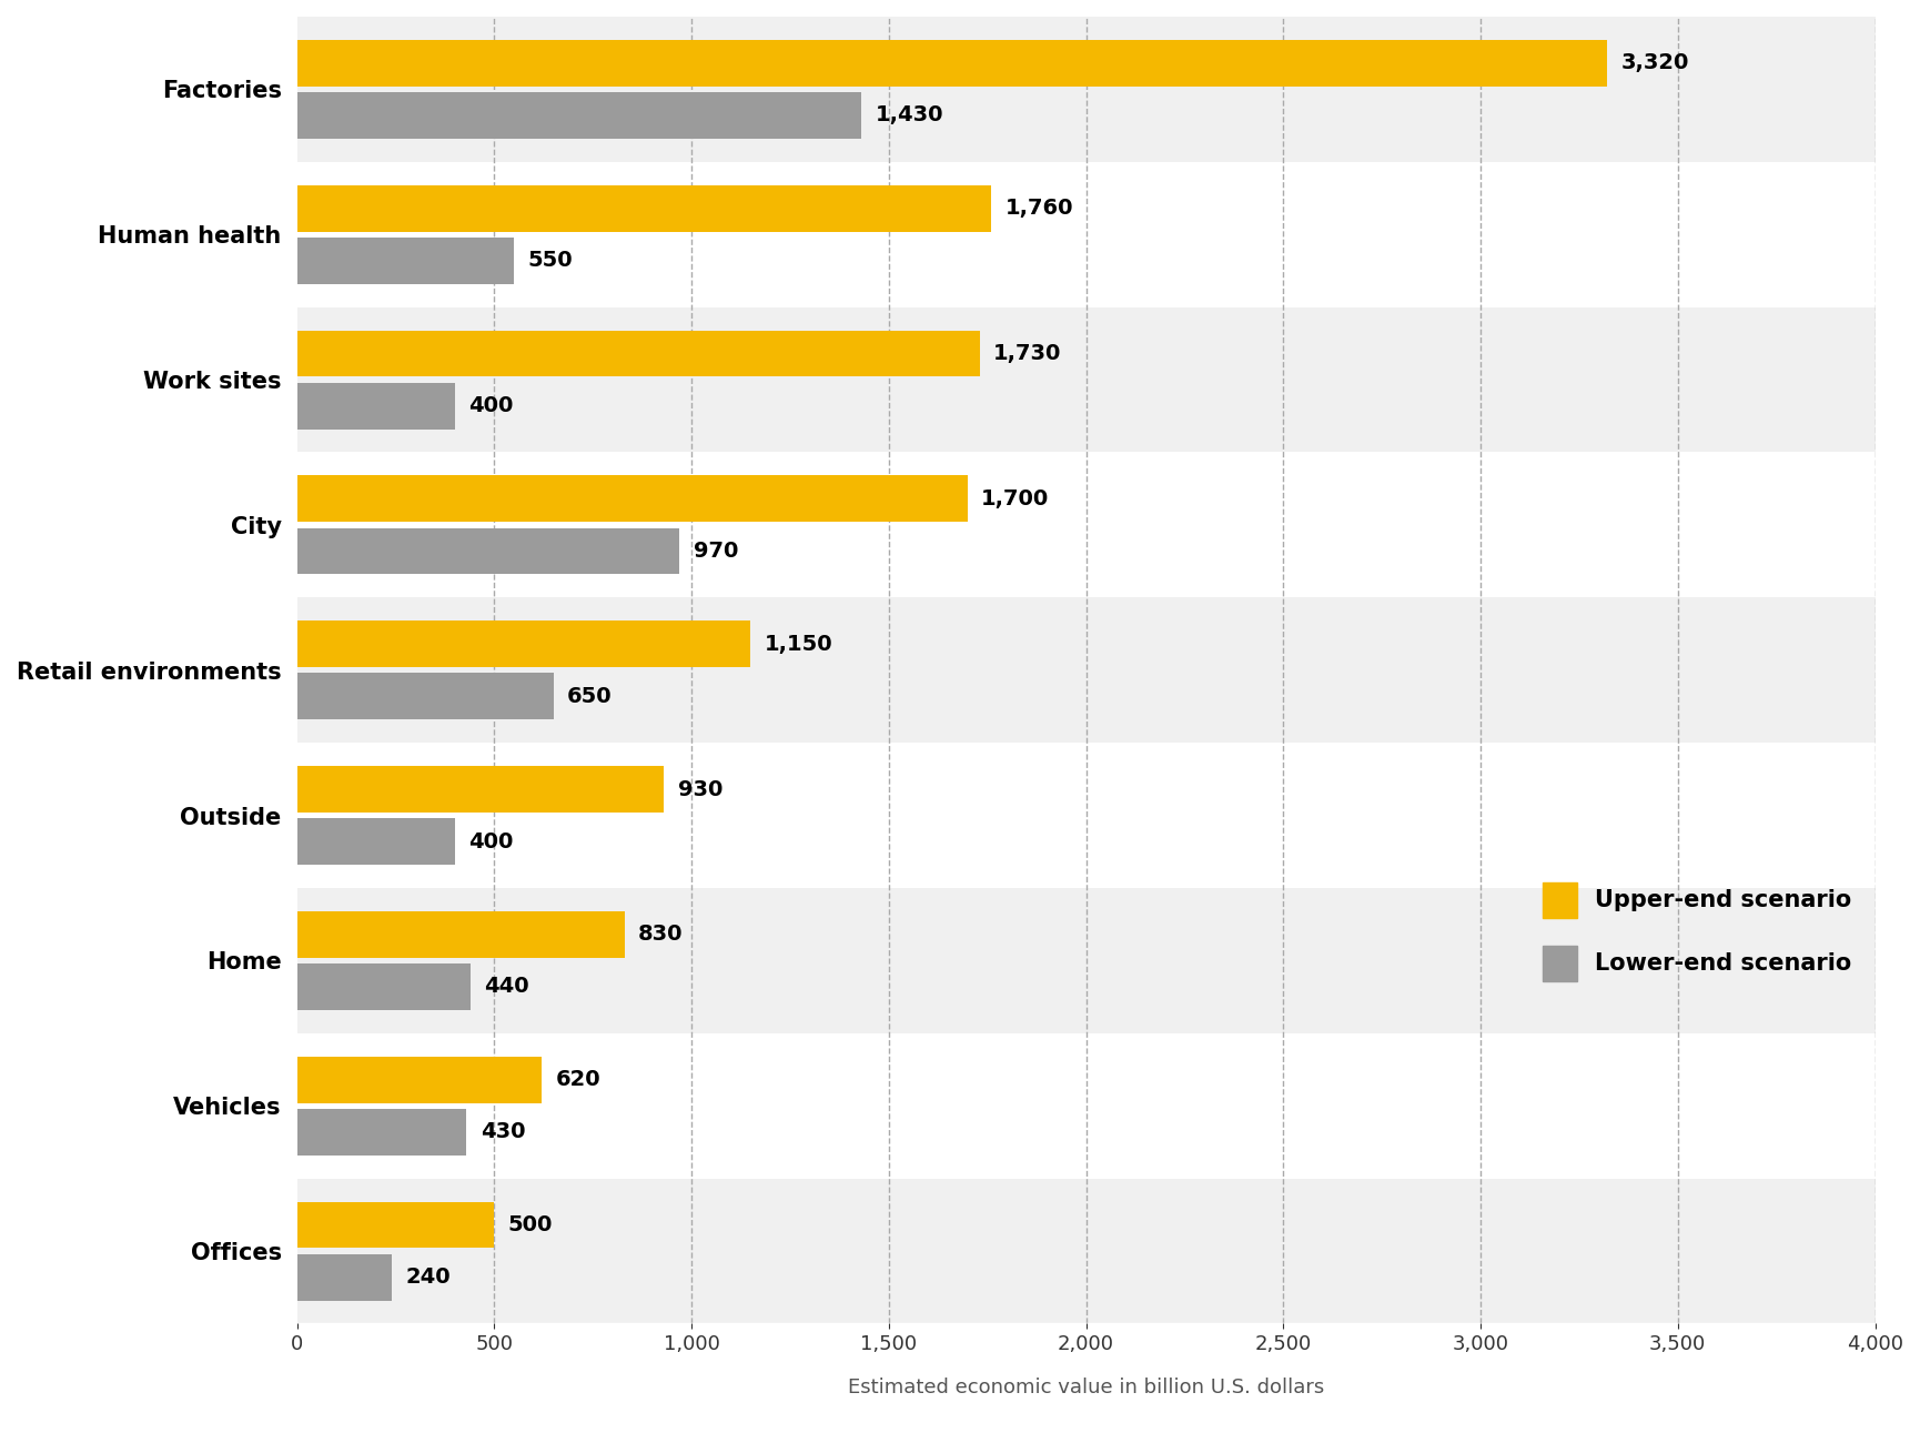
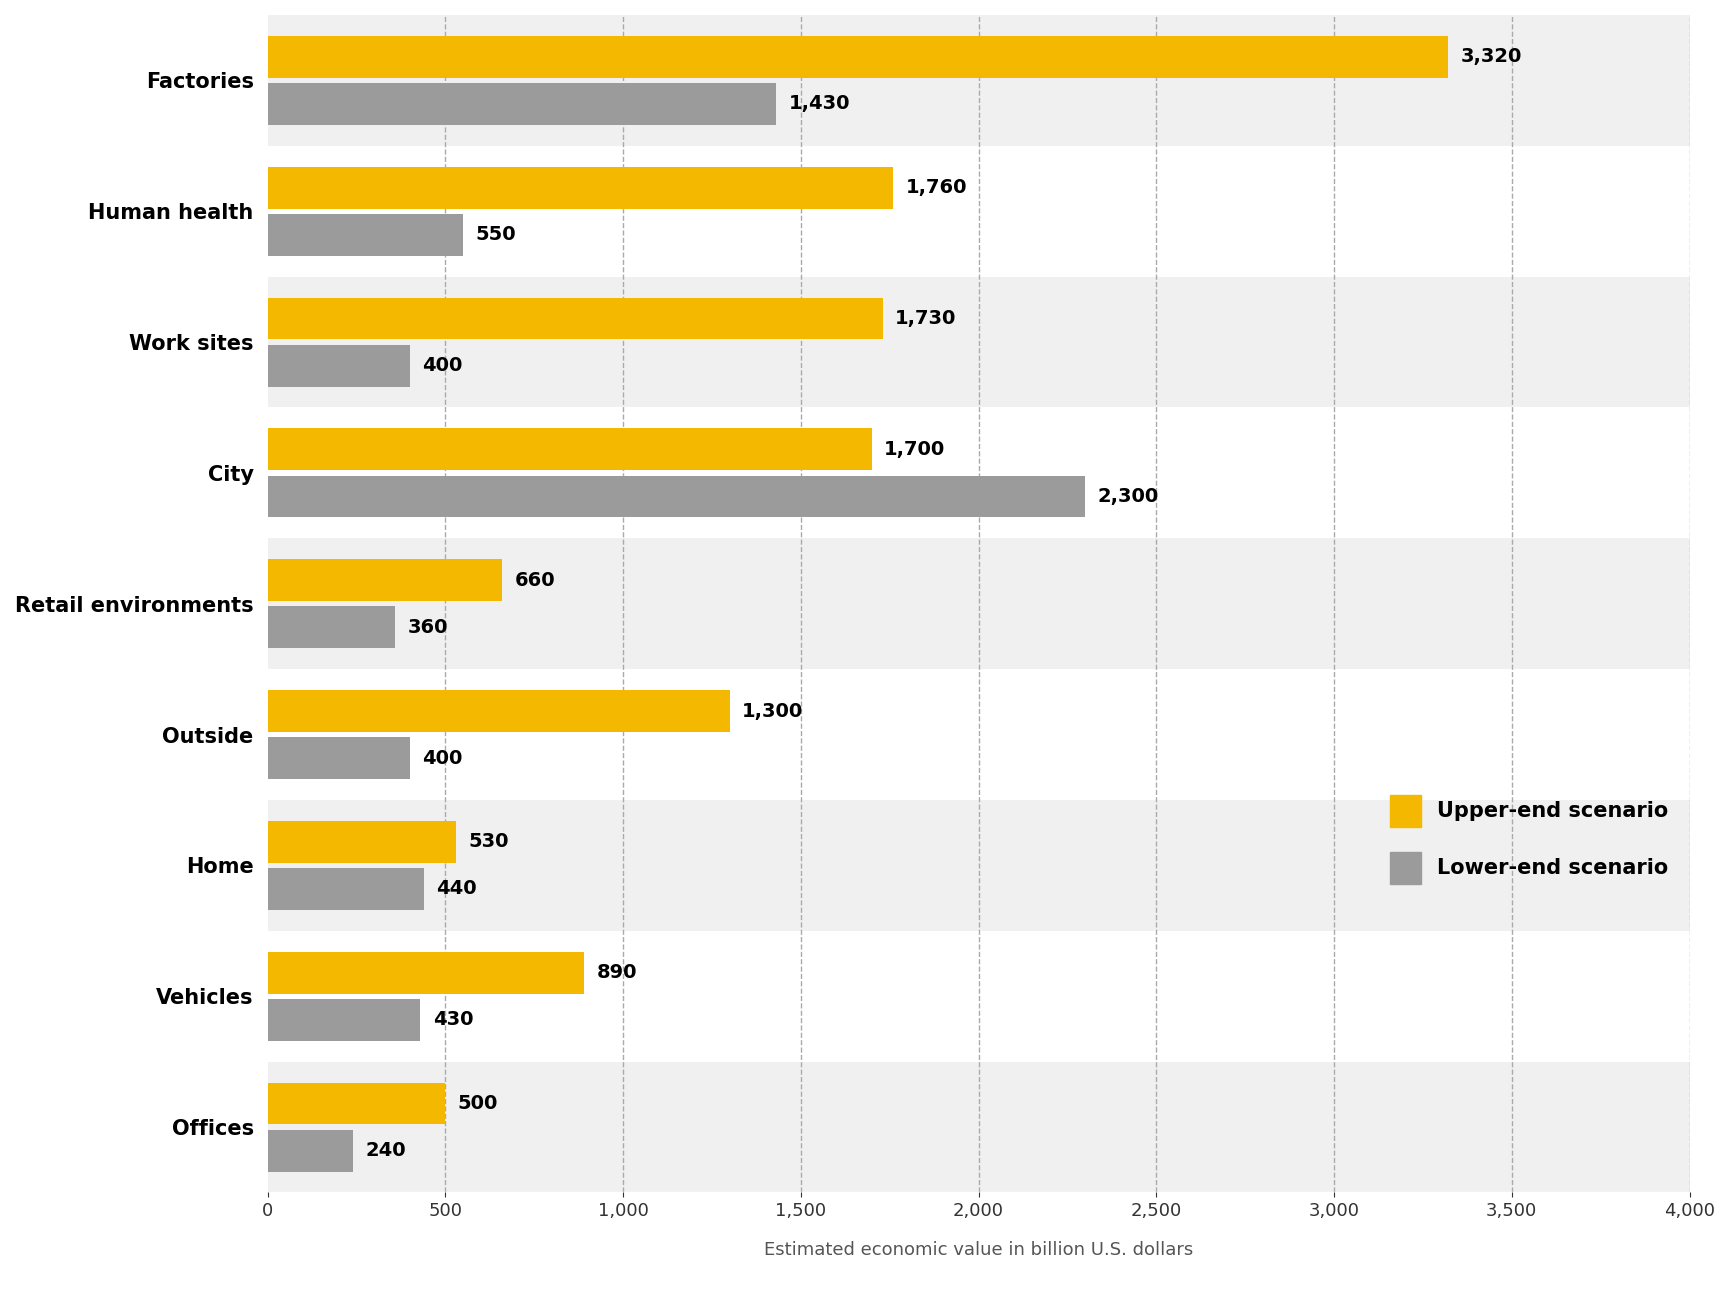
Lower-end scenario/City: 970 -> 2,300
Upper-end scenario/Retail environments: 1,150 -> 660
Lower-end scenario/Retail environments: 650 -> 360
Upper-end scenario/Outside: 930 -> 1,300
Upper-end scenario/Home: 830 -> 530
Upper-end scenario/Vehicles: 620 -> 890
